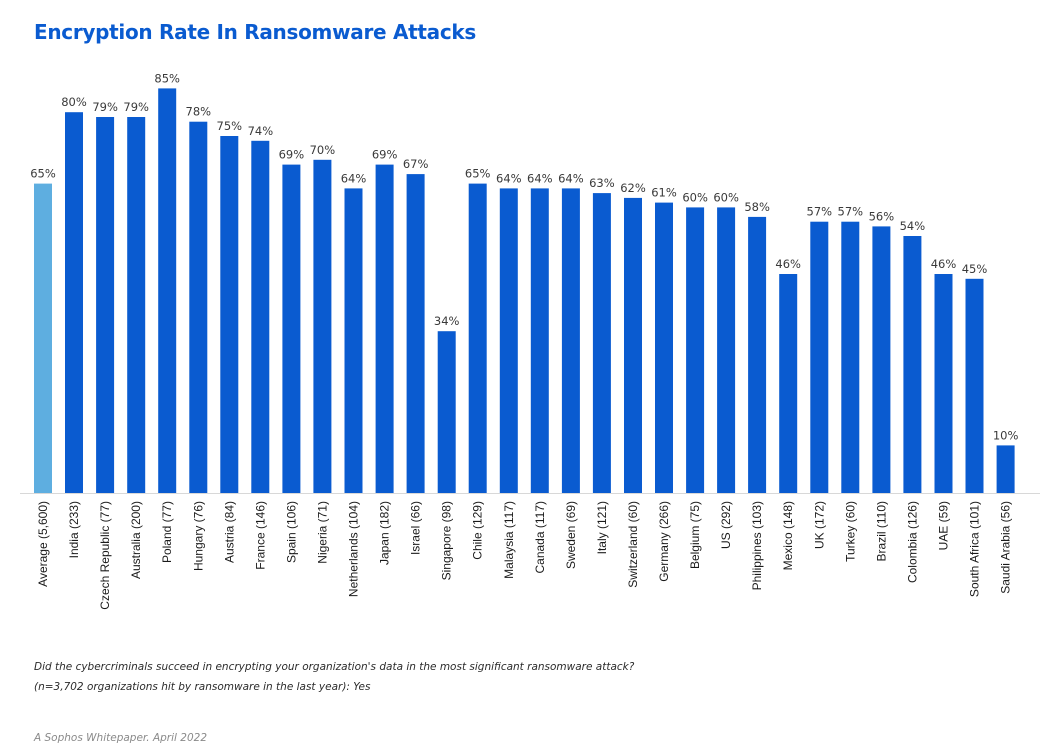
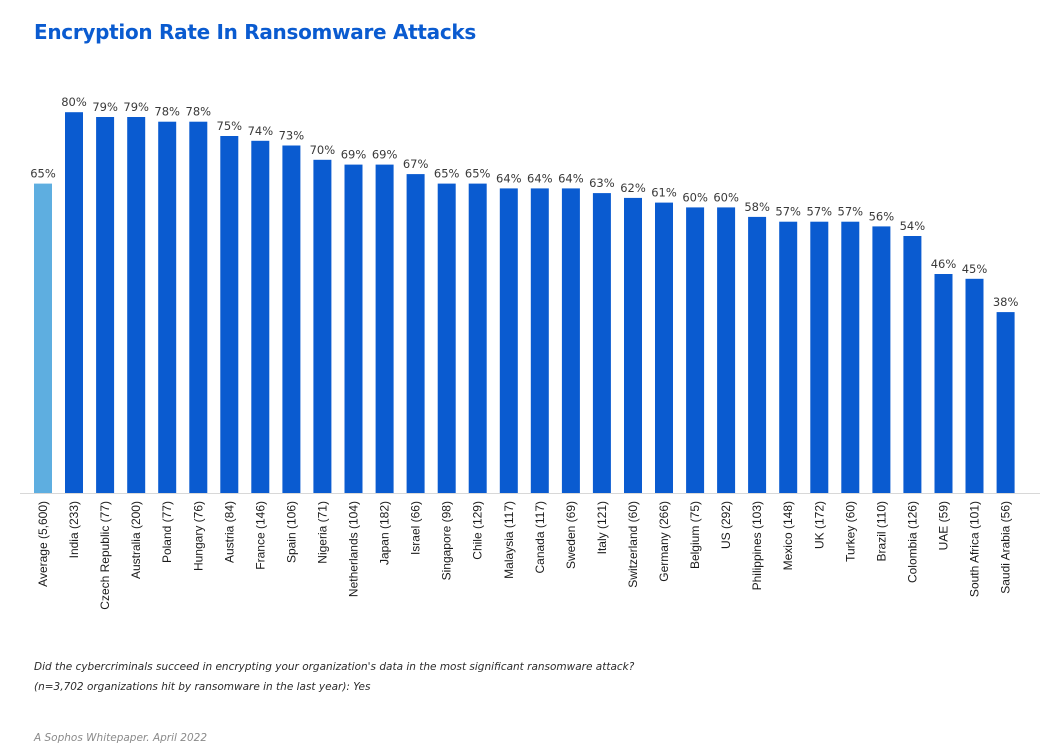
Poland (77): 85% -> 78%
Spain (106): 69% -> 73%
Netherlands (104): 64% -> 69%
Singapore (98): 34% -> 65%
Mexico (148): 46% -> 57%
Saudi Arabia (56): 10% -> 38%
